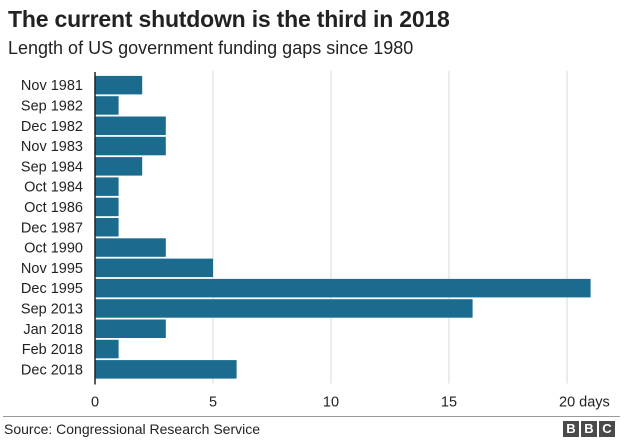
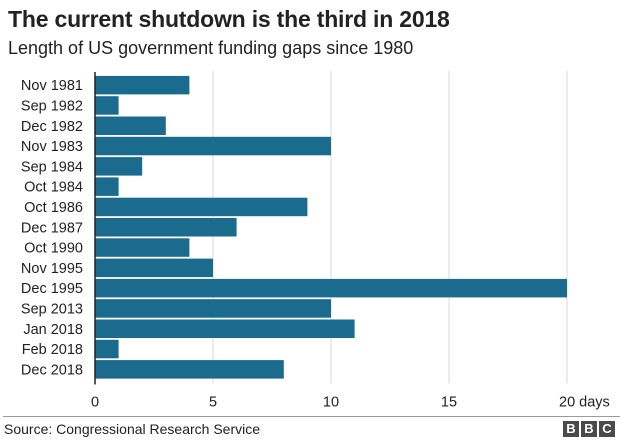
Nov 1981: 2 -> 4
Nov 1983: 3 -> 10
Oct 1986: 1 -> 9
Dec 1987: 1 -> 6
Oct 1990: 3 -> 4
Dec 1995: 21 -> 20
Sep 2013: 16 -> 10
Jan 2018: 3 -> 11
Dec 2018: 6 -> 8
